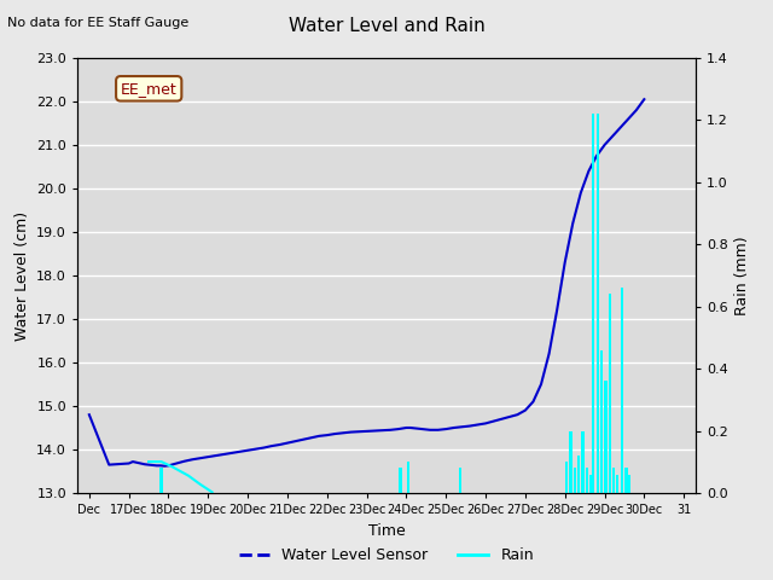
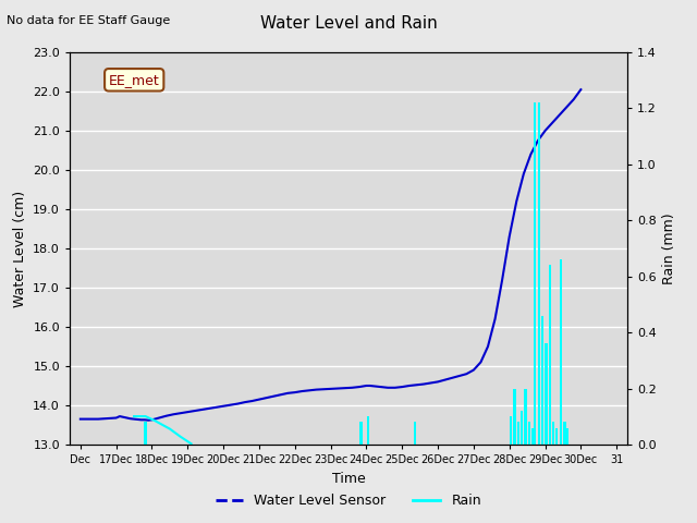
Water Level Sensor/Dec: 14.80 -> 13.65
